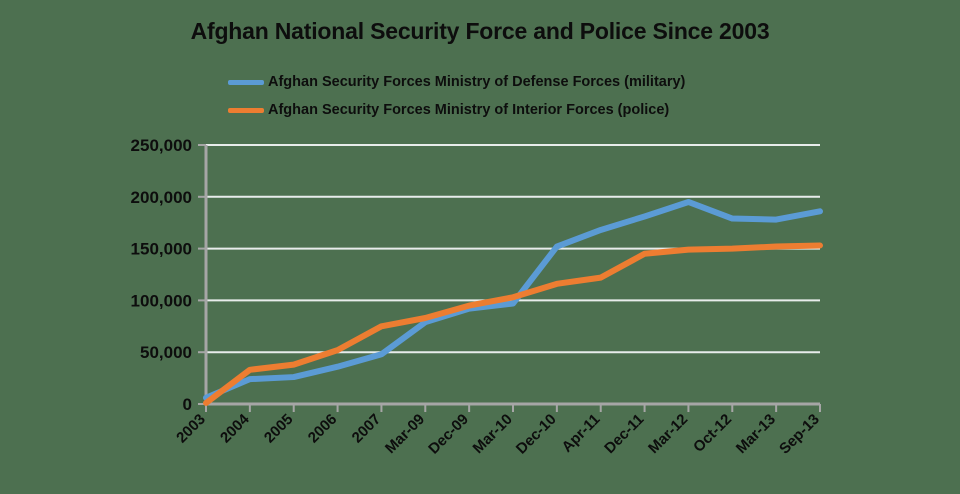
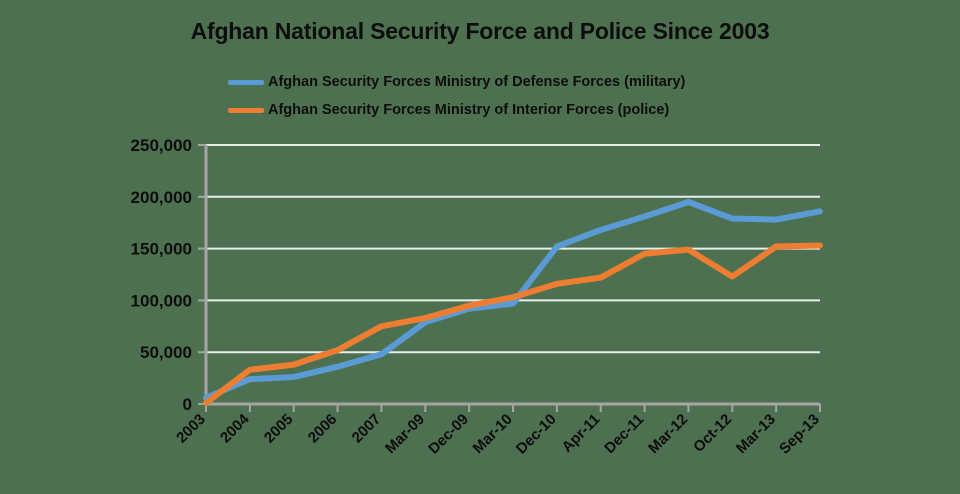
Afghan Security Forces Ministry of Interior Forces (police)/Oct-12: 150000 -> 123000
